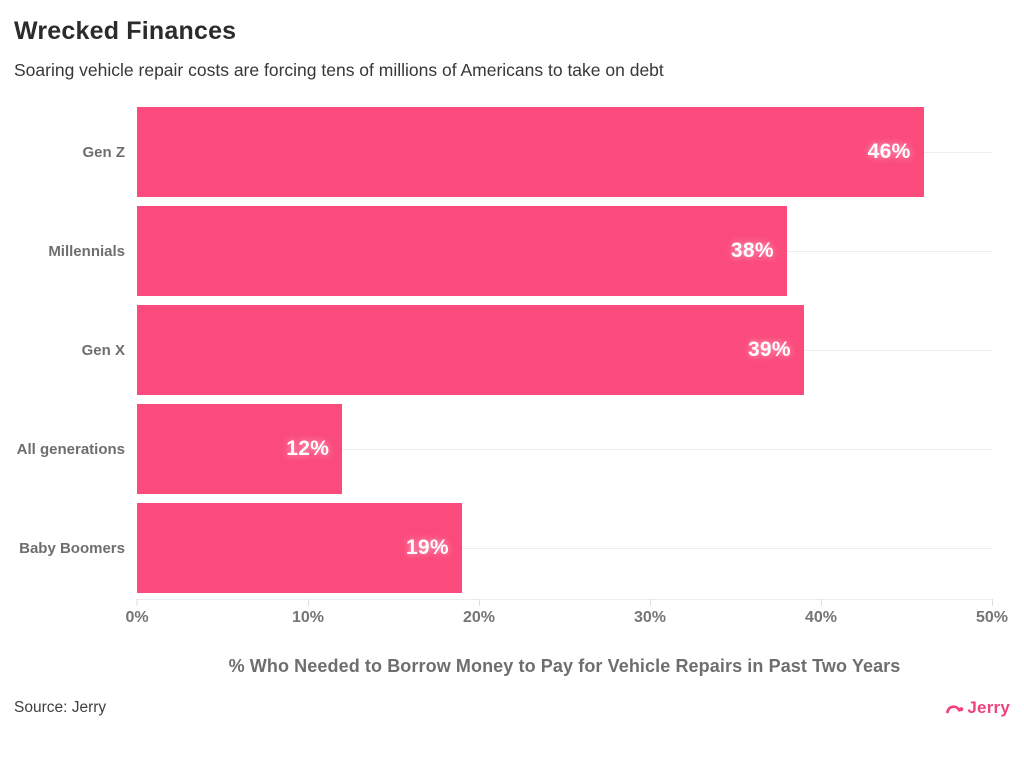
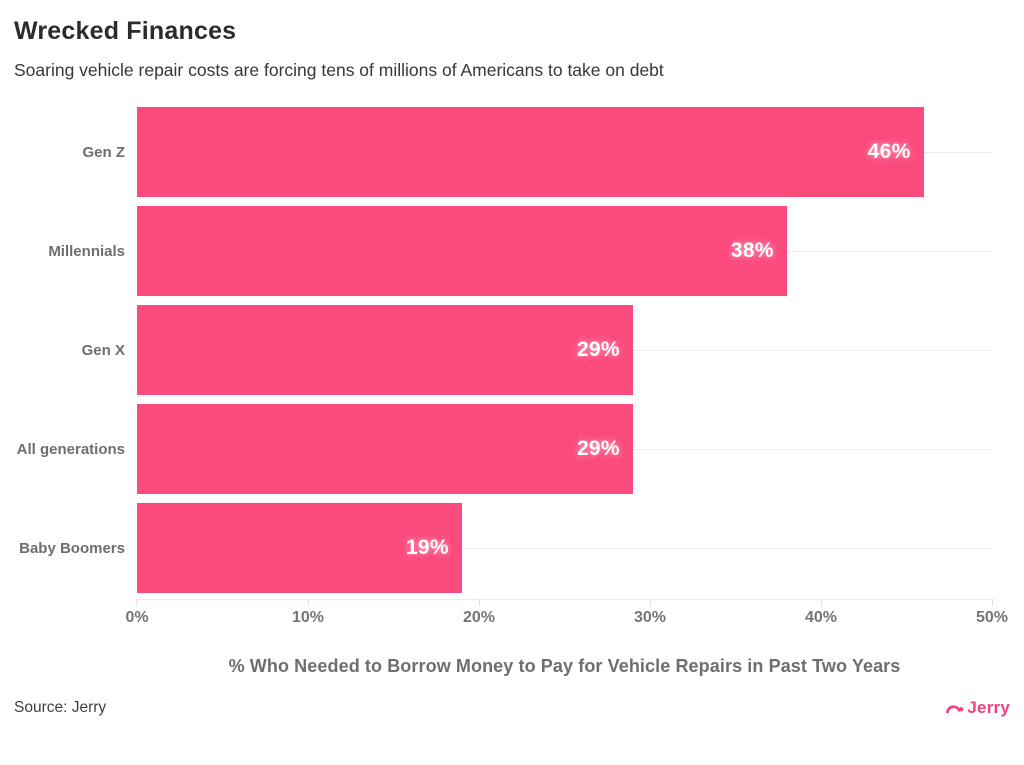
Gen X: 39% -> 29%
All generations: 12% -> 29%
